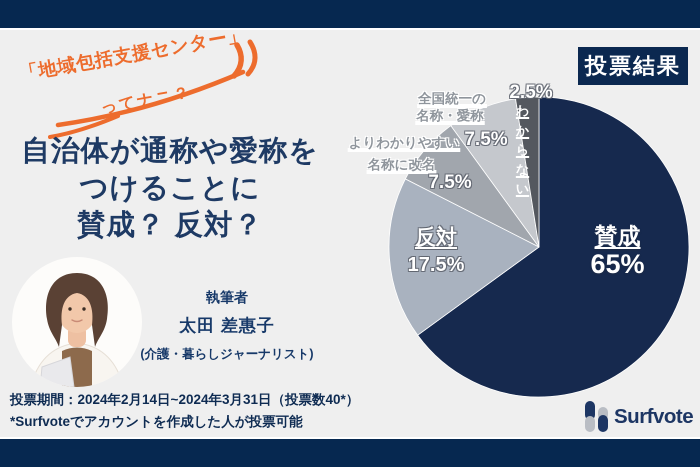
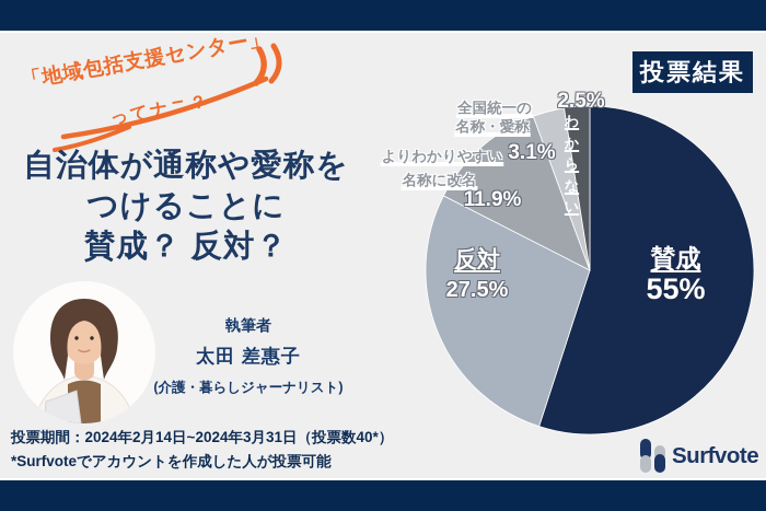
賛成: 65% -> 55%
反対: 17.5% -> 27.5%
よりわかりやすい名称に改名: 7.5% -> 11.9%
全国統一の名称・愛称: 7.5% -> 3.1%
